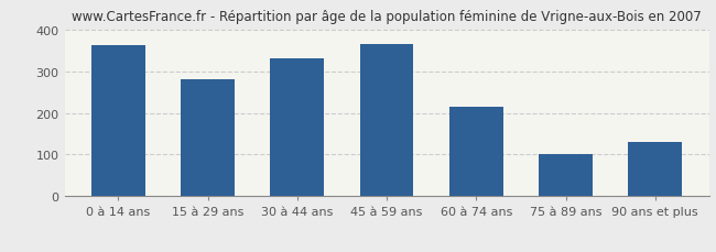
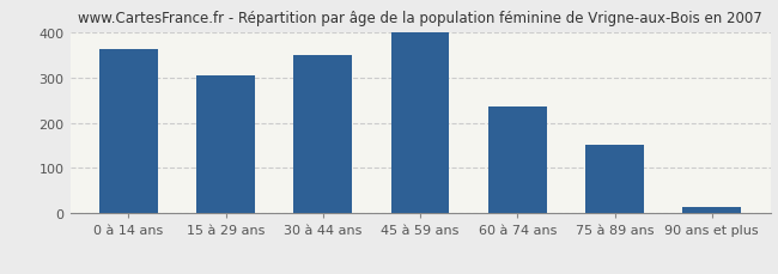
15 à 29 ans: 280 -> 305
30 à 44 ans: 330 -> 348
45 à 59 ans: 365 -> 398
60 à 74 ans: 215 -> 235
75 à 89 ans: 100 -> 152
90 ans et plus: 130 -> 13
